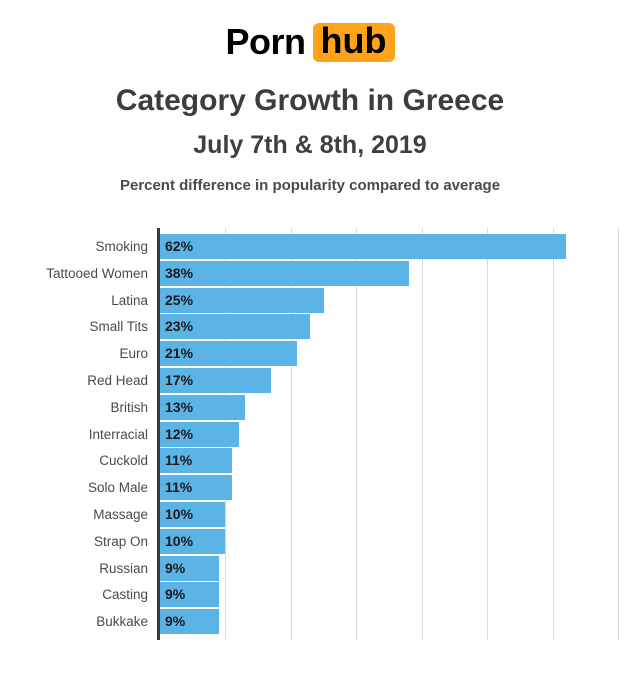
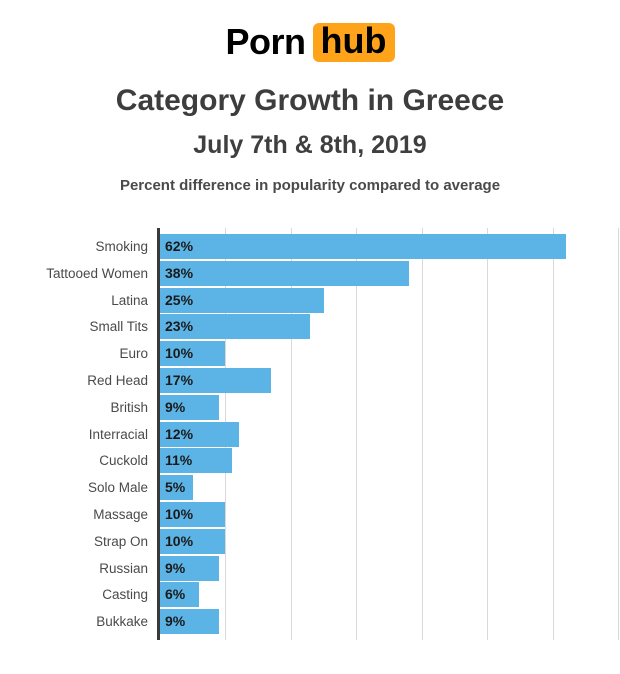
Euro: 21% -> 10%
British: 13% -> 9%
Solo Male: 11% -> 5%
Casting: 9% -> 6%
